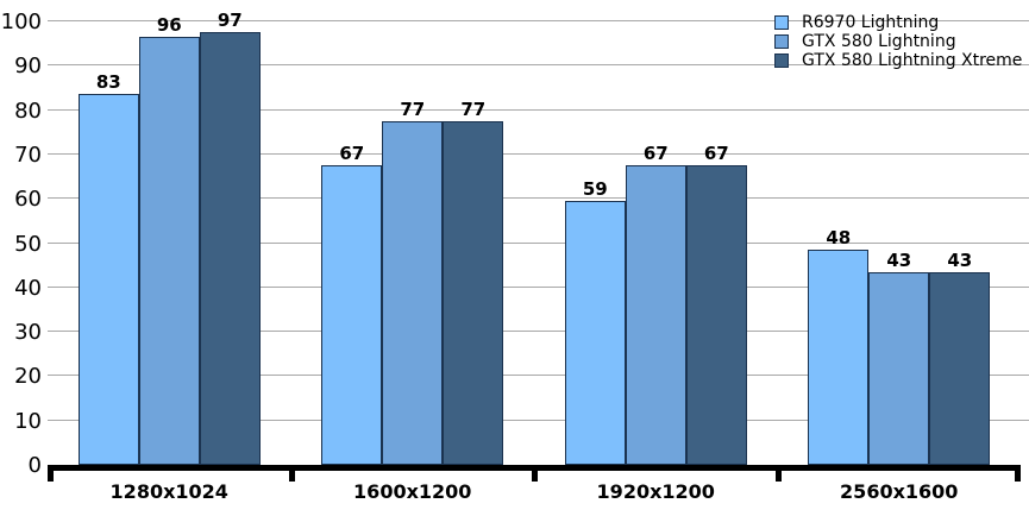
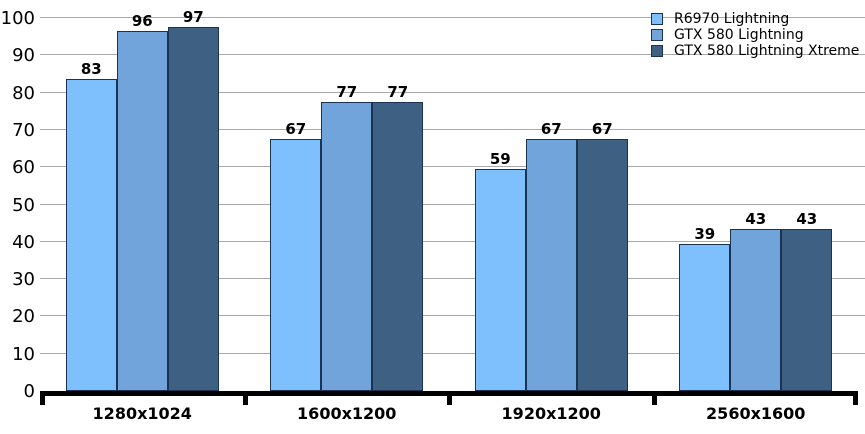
R6970 Lightning/2560x1600: 48 -> 39
